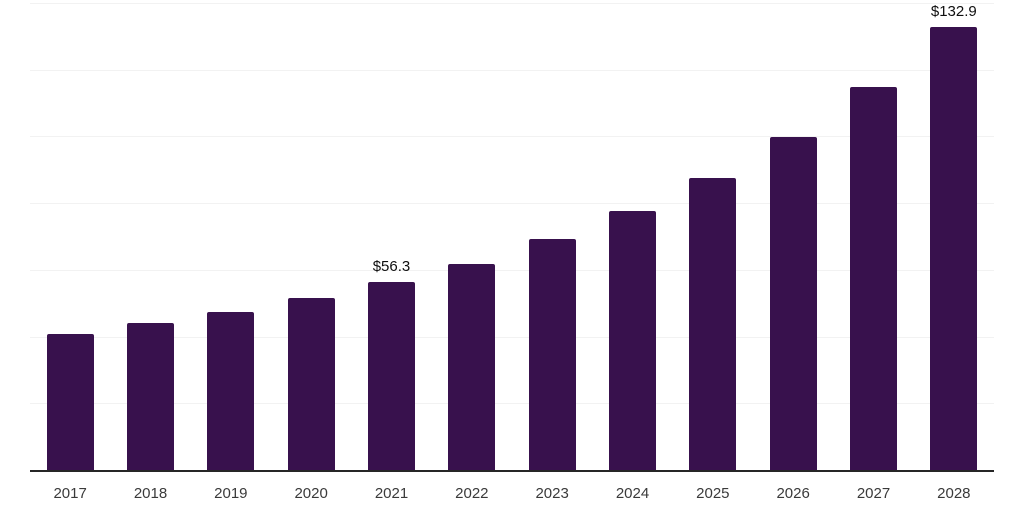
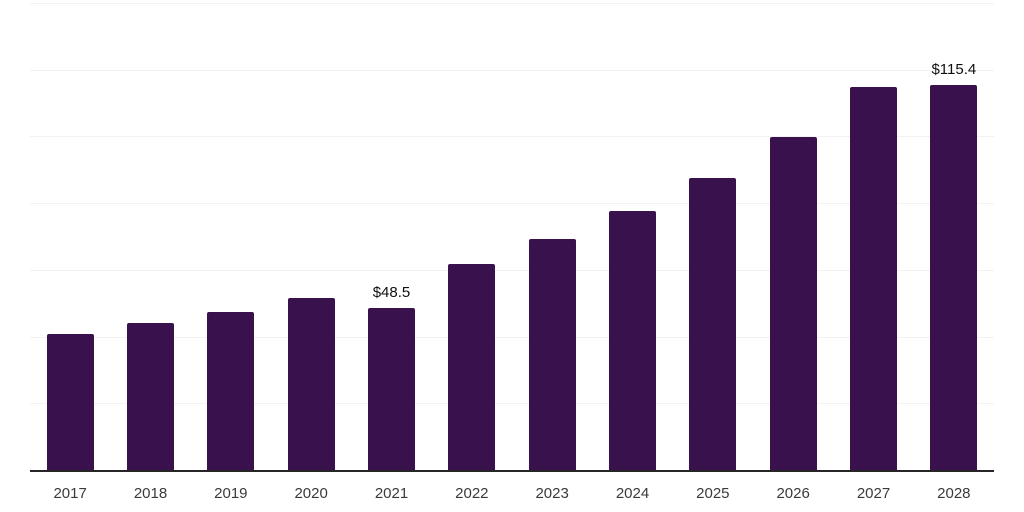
2021: $56.3 -> $48.5
2028: $132.9 -> $115.4
